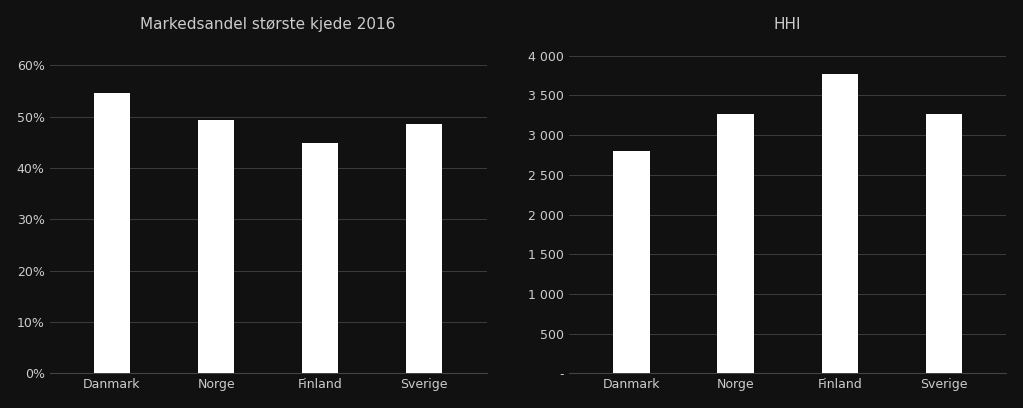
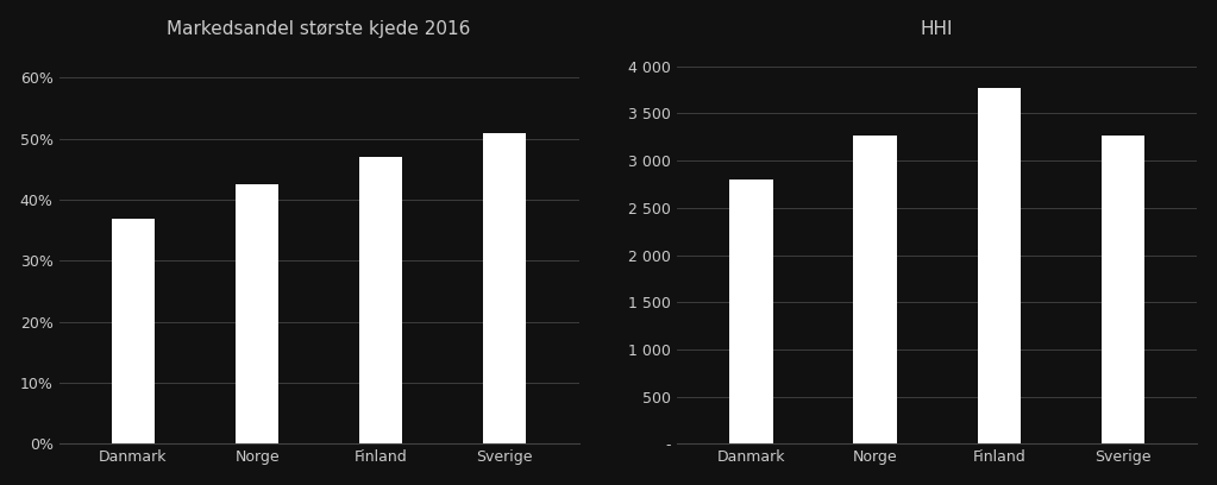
Markedsandel største kjede 2016/Danmark: 54.6% -> 37.0%
Markedsandel største kjede 2016/Norge: 49.4% -> 42.5%
Markedsandel største kjede 2016/Finland: 44.8% -> 47.0%
Markedsandel største kjede 2016/Sverige: 48.6% -> 51.0%
